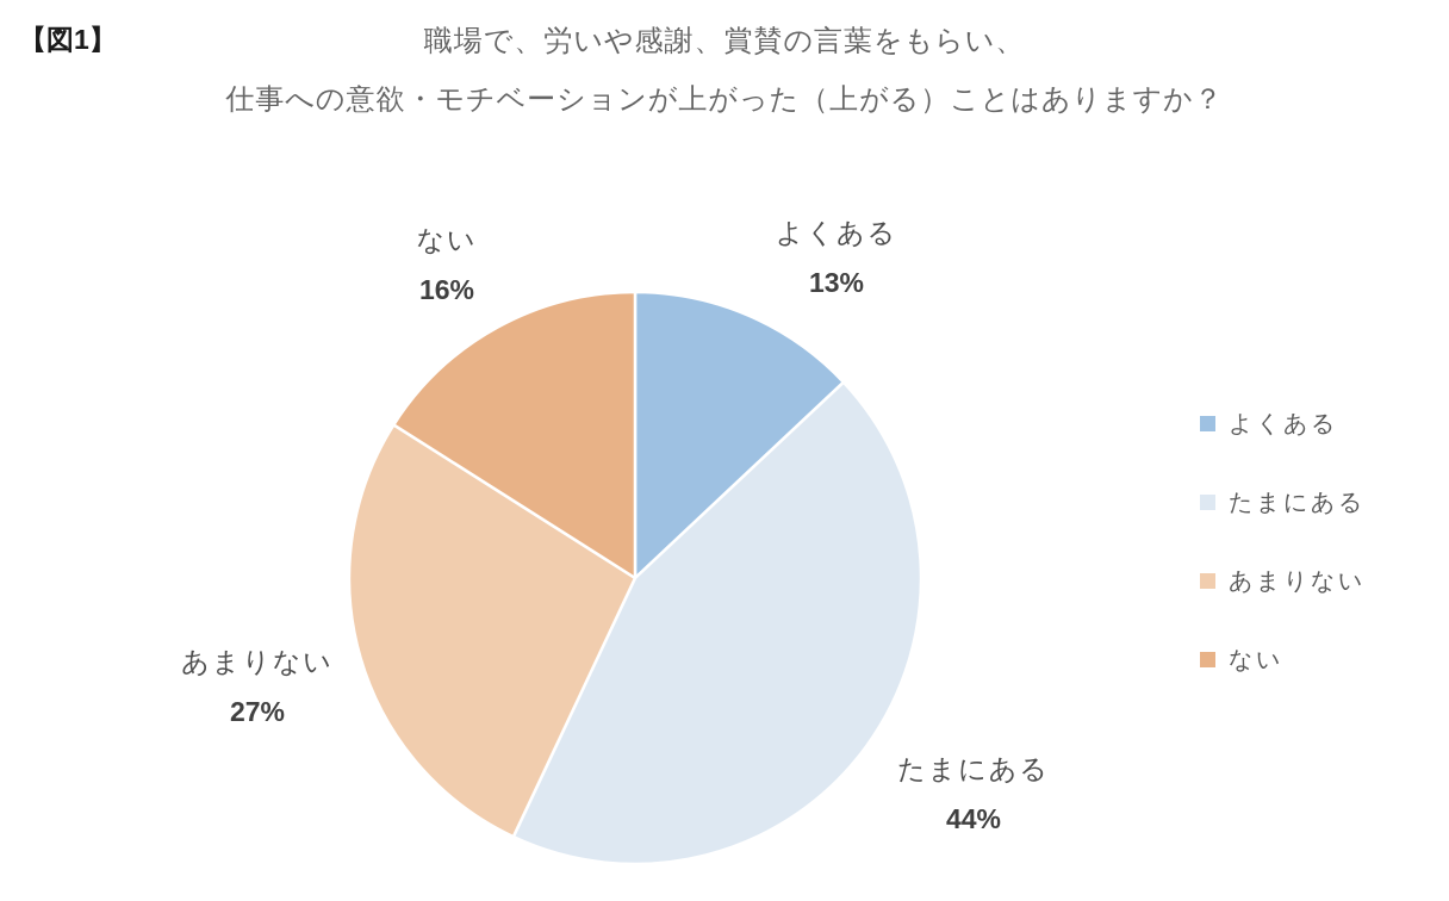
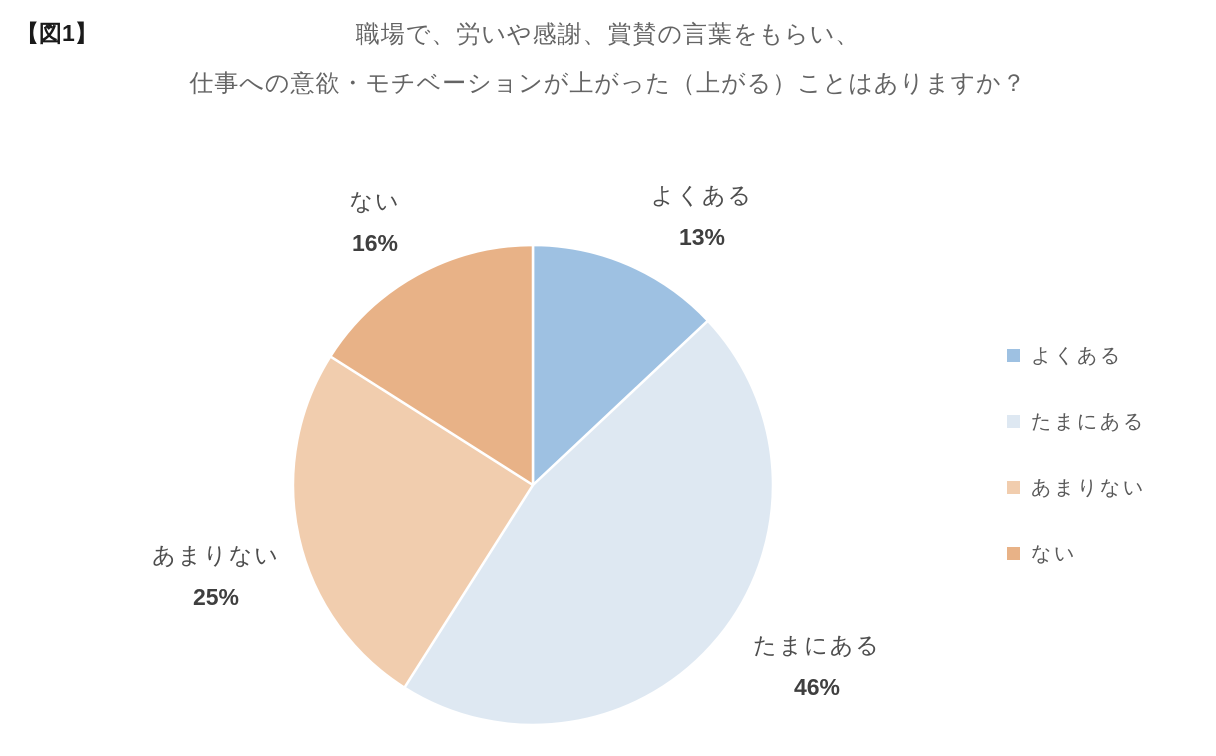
たまにある: 44% -> 46%
あまりない: 27% -> 25%
